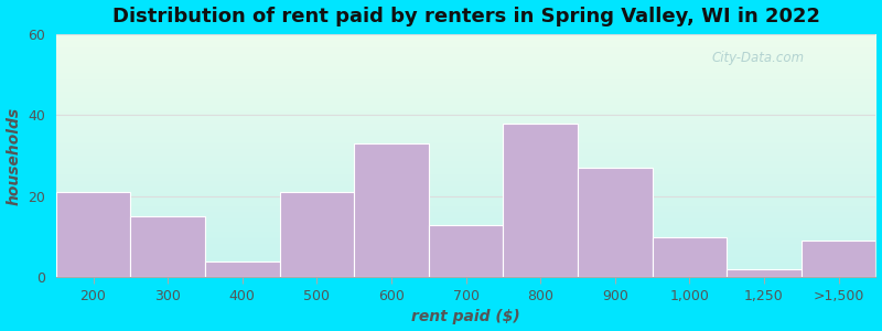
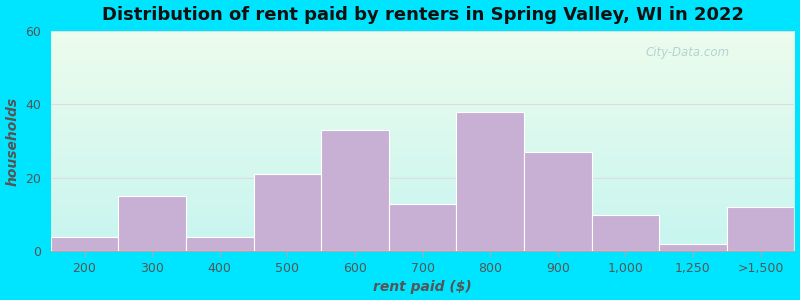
200: 21 -> 4
>1,500: 9 -> 12
